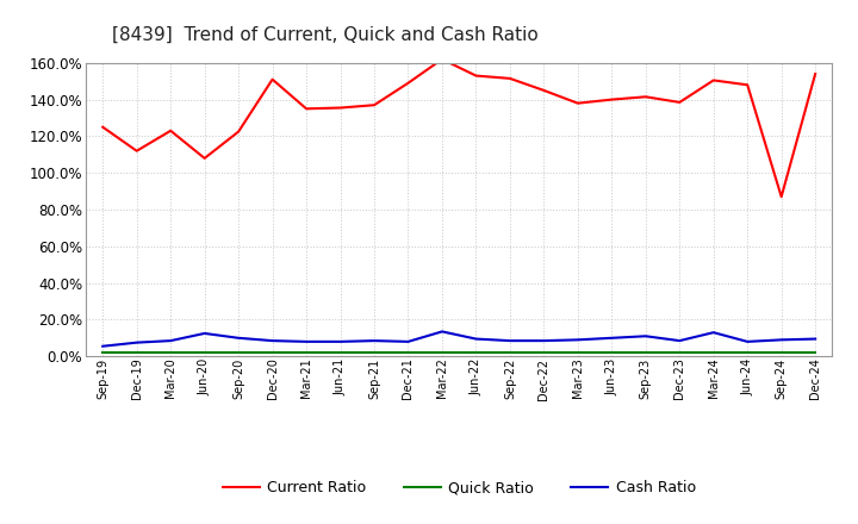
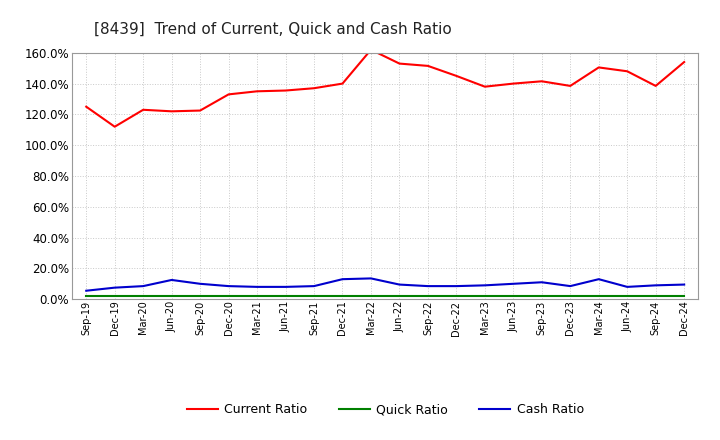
Current Ratio/Jun-20: 108% -> 122%
Current Ratio/Dec-20: 151% -> 133%
Current Ratio/Dec-21: 149% -> 140%
Cash Ratio/Dec-21: 8% -> 13%
Current Ratio/Sep-24: 87% -> 138%
